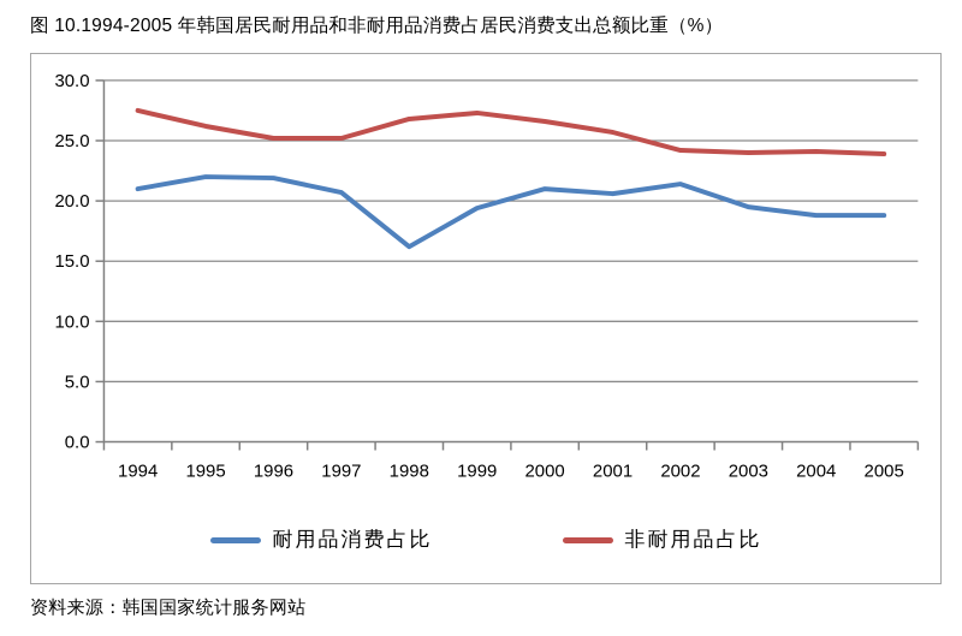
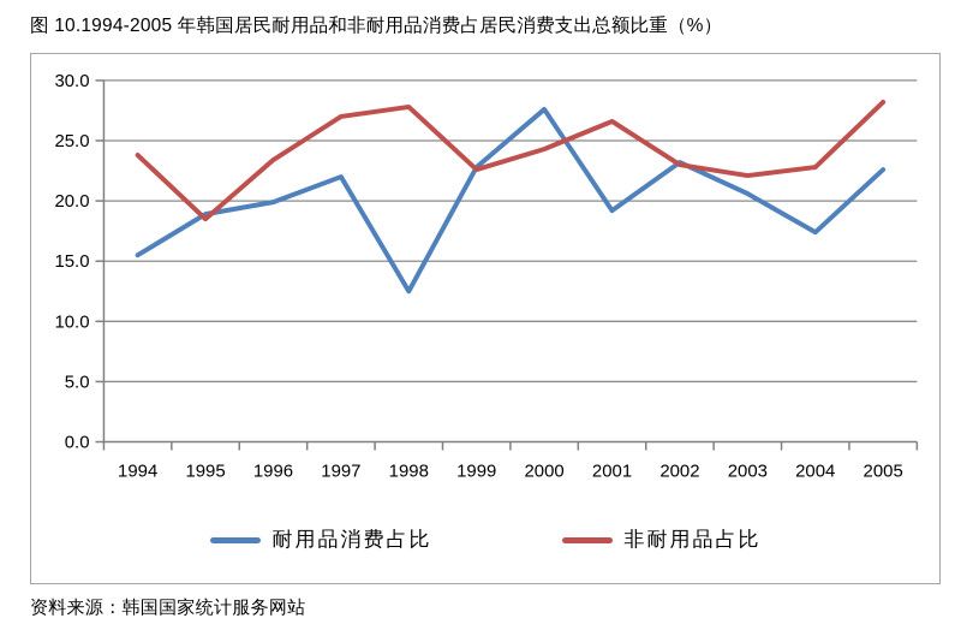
耐用品消费占比/1994: 21.0 -> 15.5
非耐用品占比/1994: 27.5 -> 23.8
耐用品消费占比/1995: 22.0 -> 18.9
非耐用品占比/1995: 26.2 -> 18.5
耐用品消费占比/1996: 21.9 -> 19.9
非耐用品占比/1996: 25.2 -> 23.4
耐用品消费占比/1997: 20.7 -> 22.0
非耐用品占比/1997: 25.2 -> 27.0
耐用品消费占比/1998: 16.2 -> 12.5
非耐用品占比/1998: 26.8 -> 27.8
耐用品消费占比/1999: 19.4 -> 22.8
非耐用品占比/1999: 27.3 -> 22.6
耐用品消费占比/2000: 21.0 -> 27.6
非耐用品占比/2000: 26.6 -> 24.3
耐用品消费占比/2001: 20.6 -> 19.2
非耐用品占比/2001: 25.7 -> 26.6
耐用品消费占比/2002: 21.4 -> 23.2
非耐用品占比/2002: 24.2 -> 23.0
耐用品消费占比/2003: 19.5 -> 20.6
非耐用品占比/2003: 24.0 -> 22.1
耐用品消费占比/2004: 18.8 -> 17.4
非耐用品占比/2004: 24.1 -> 22.8
耐用品消费占比/2005: 18.8 -> 22.6
非耐用品占比/2005: 23.9 -> 28.2
